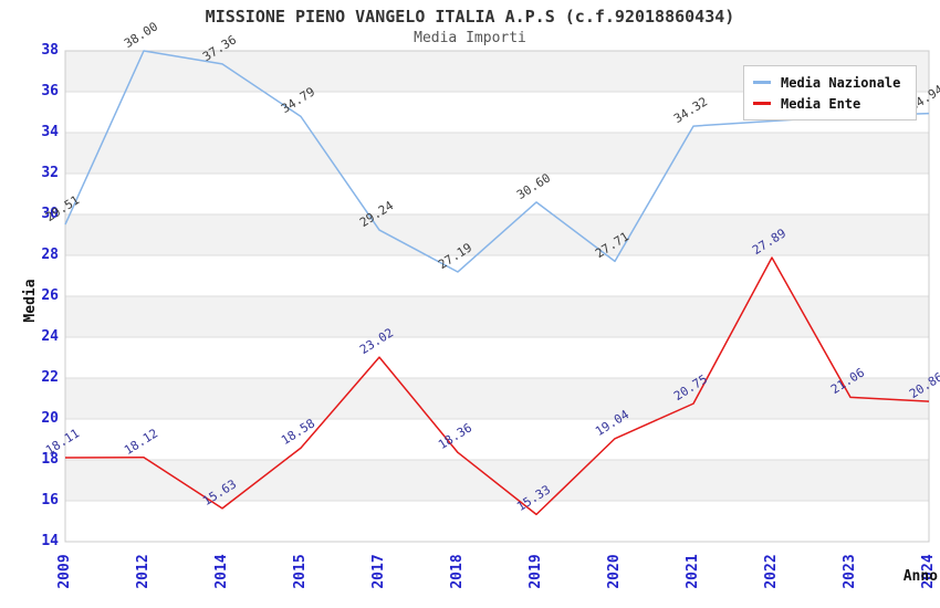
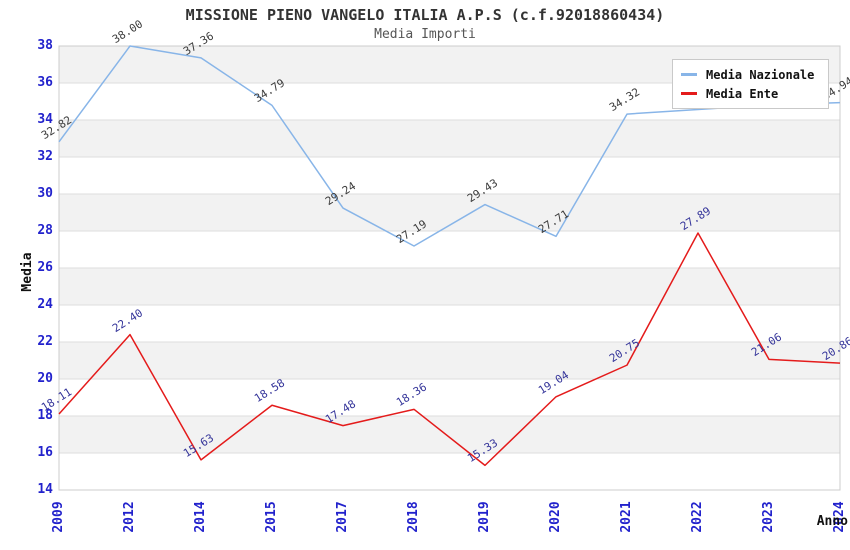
Media Nazionale/2009: 29.51 -> 32.82
Media Ente/2012: 18.12 -> 22.40
Media Ente/2017: 23.02 -> 17.48
Media Nazionale/2019: 30.60 -> 29.43
